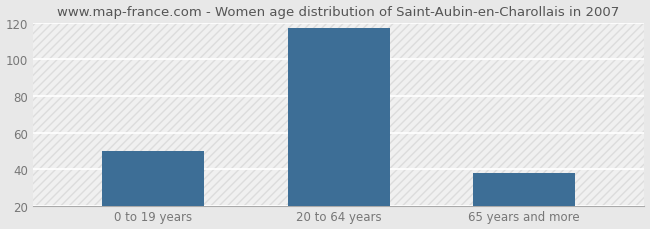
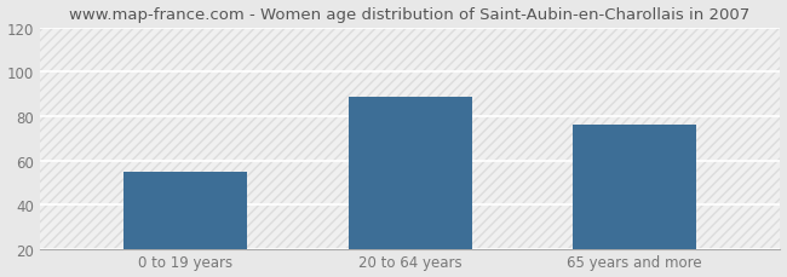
0 to 19 years: 50 -> 55
20 to 64 years: 117 -> 89
65 years and more: 38 -> 76
